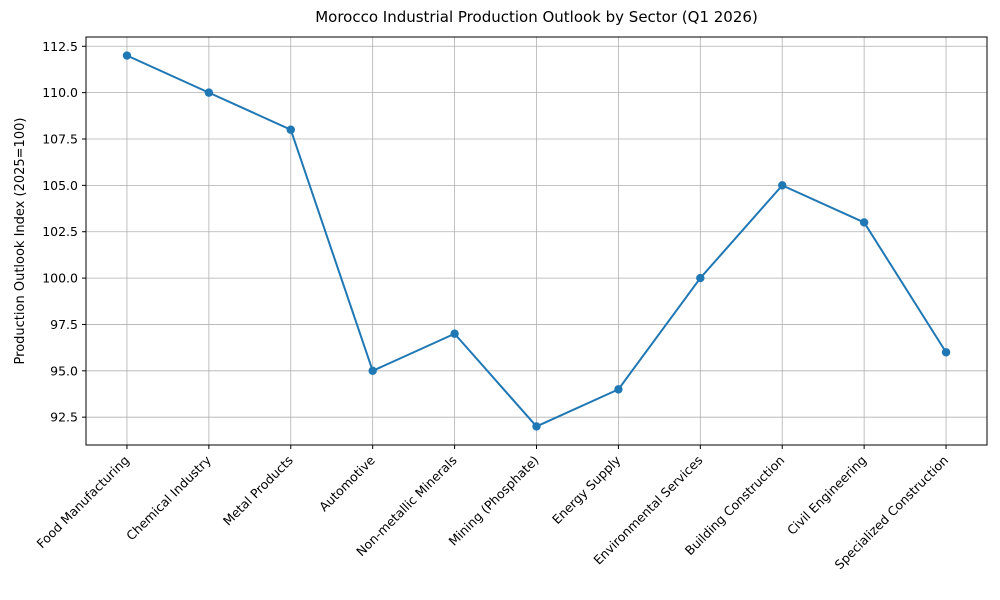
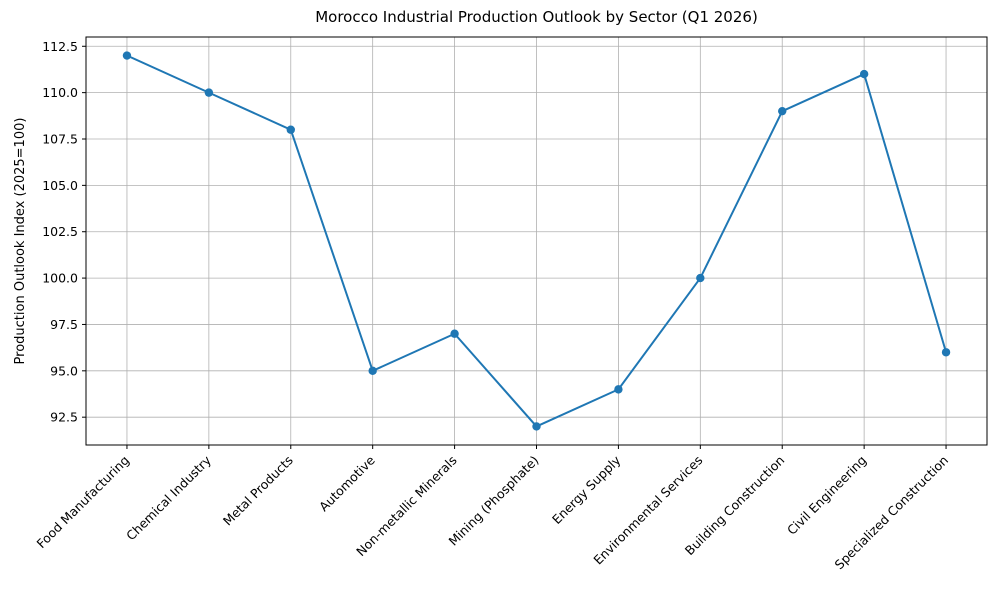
Building Construction: 105 -> 109
Civil Engineering: 103 -> 111
